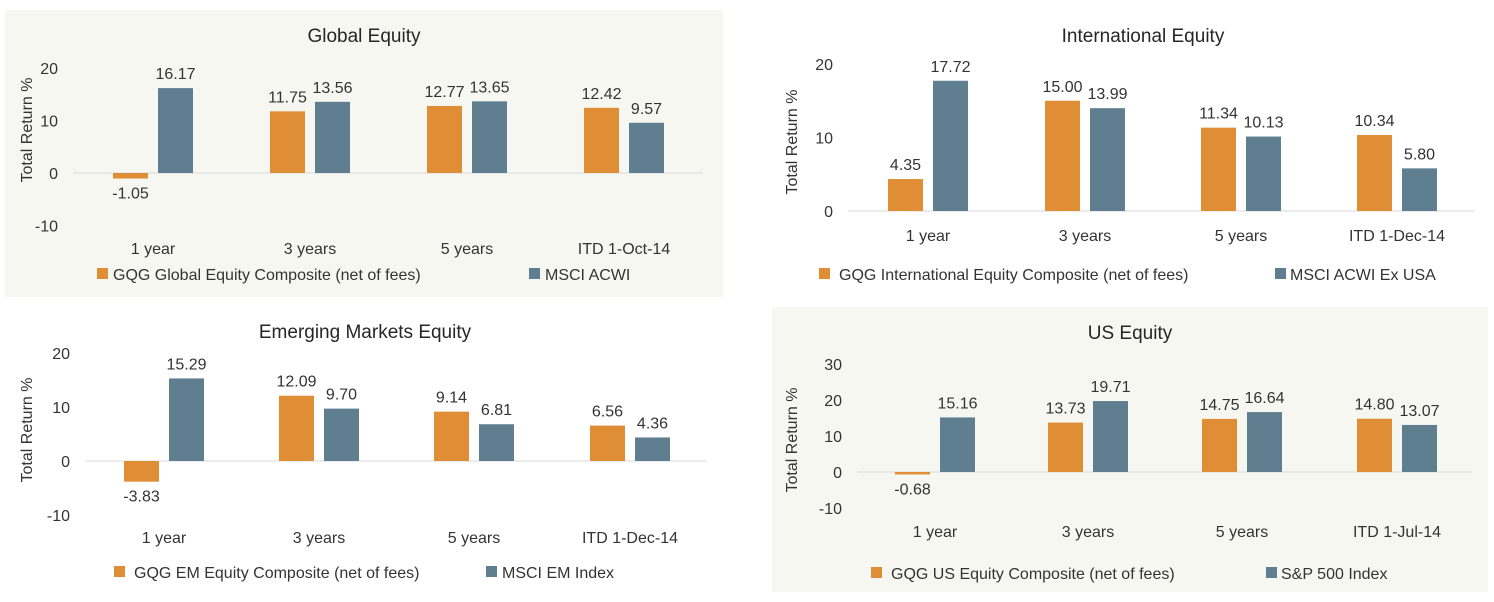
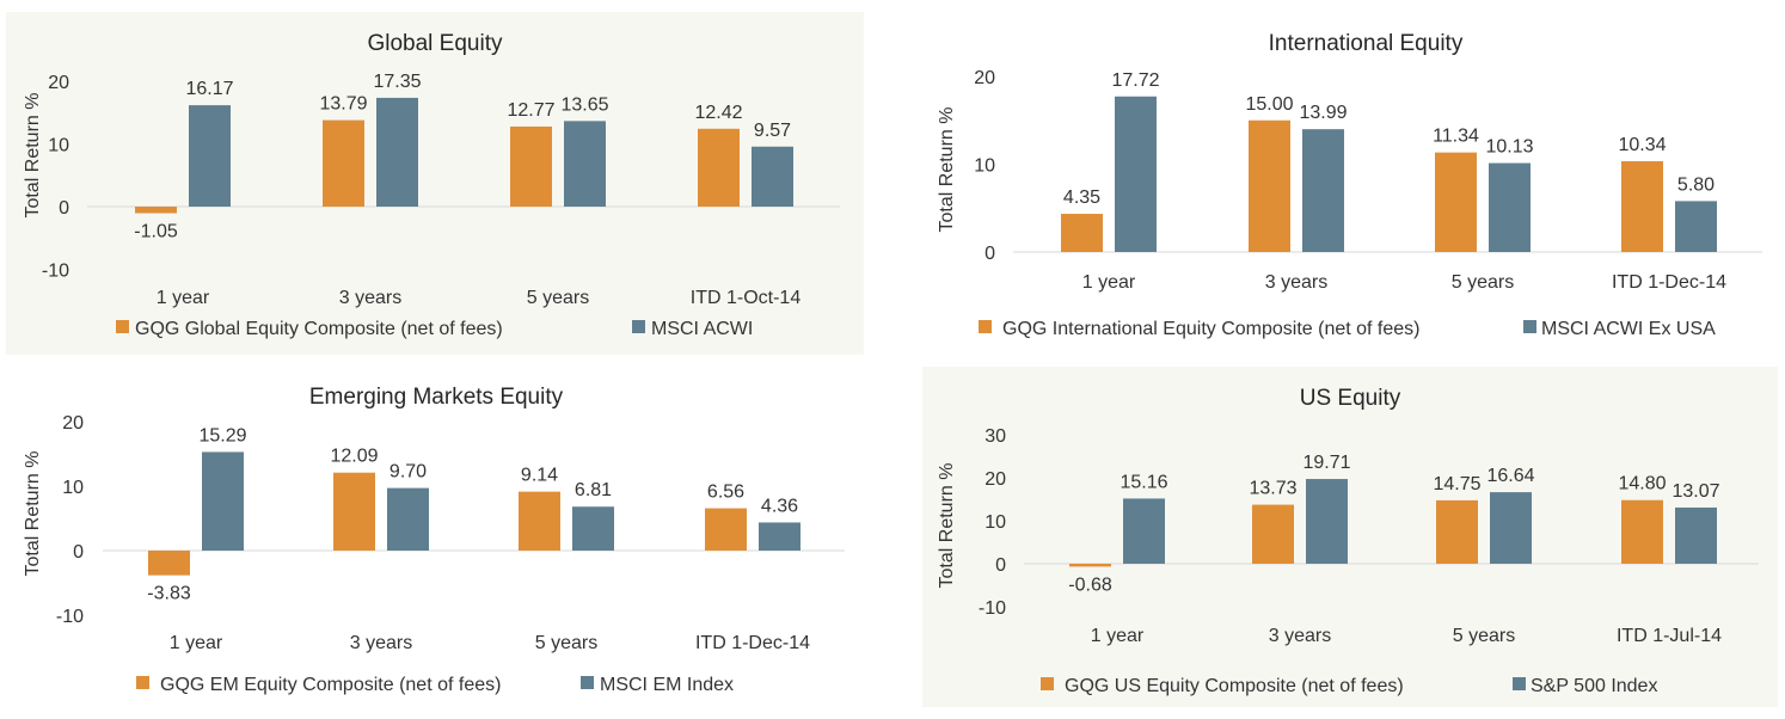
Global Equity/GQG Global Equity Composite (net of fees)/3 years: 11.75 -> 13.79
Global Equity/MSCI ACWI/3 years: 13.56 -> 17.35
